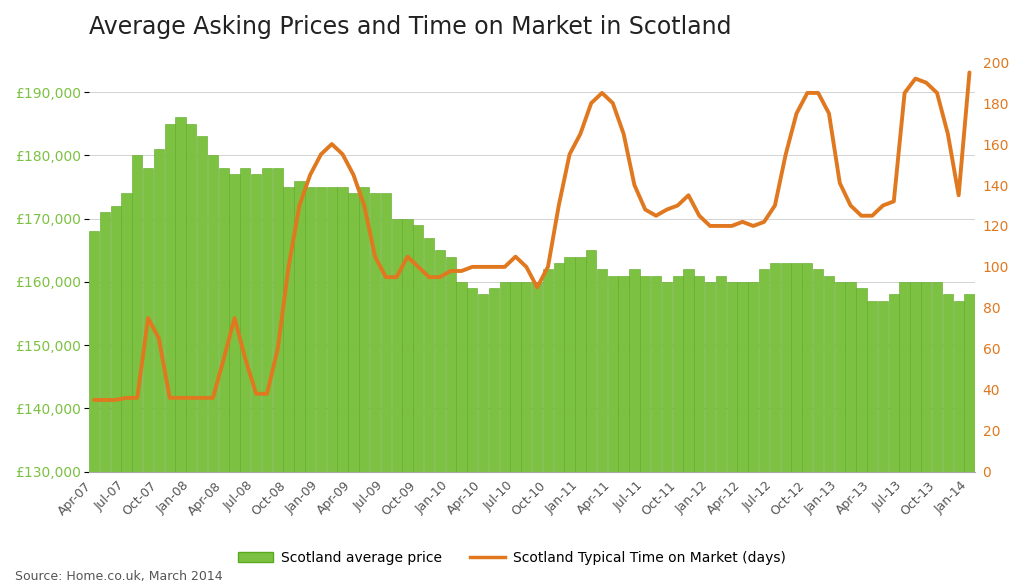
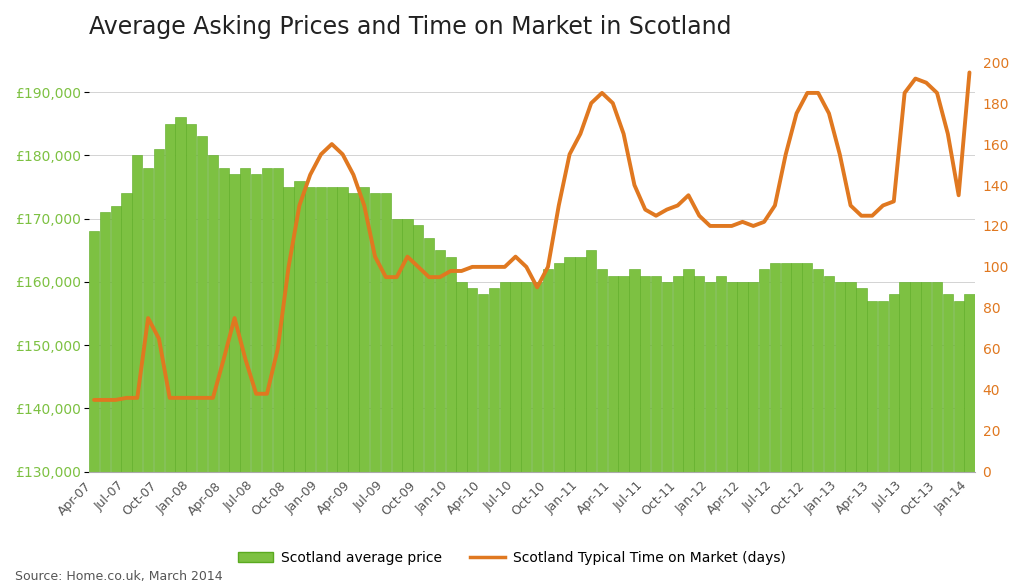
Scotland Typical Time on Market (days)/Jan-13: 141 -> 155
